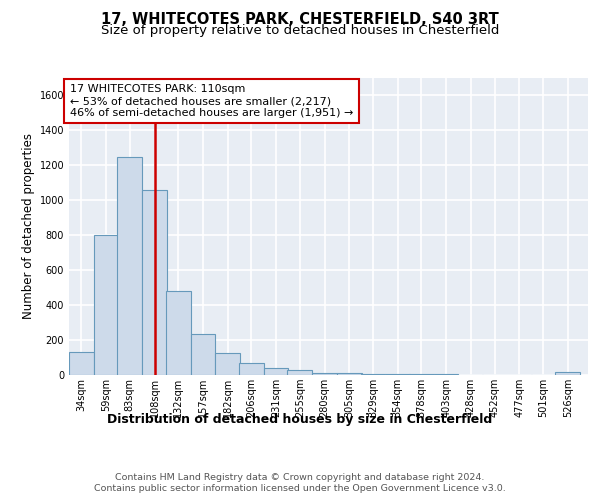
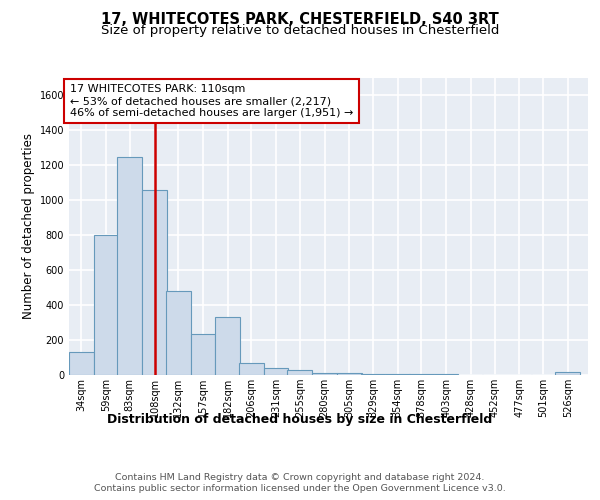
182sqm: 120 -> 330
